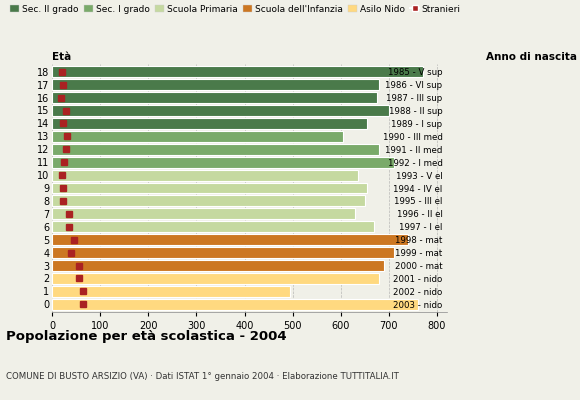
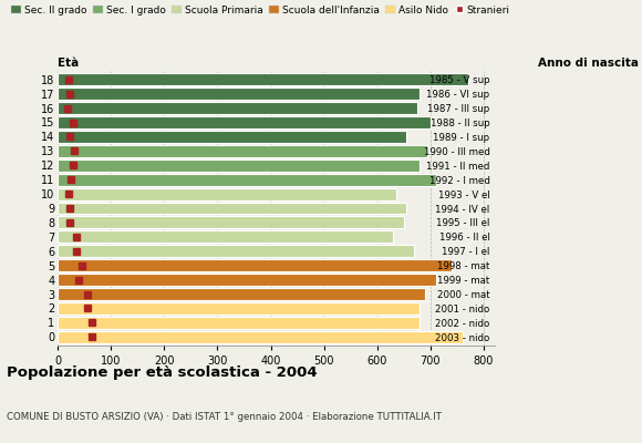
13: 605 -> 695
1: 495 -> 680
